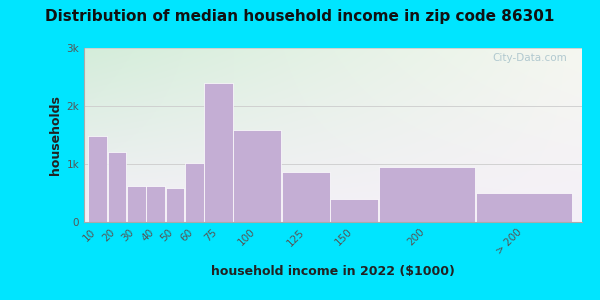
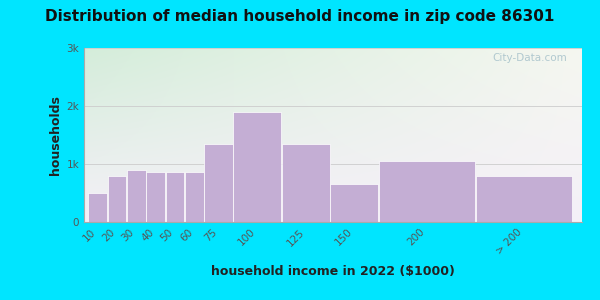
10: 1.48k -> 0.50k
20: 1.20k -> 0.80k
30: 0.62k -> 0.90k
40: 0.62k -> 0.86k
50: 0.58k -> 0.86k
60: 1.02k -> 0.86k
75: 2.40k -> 1.35k
100: 1.58k -> 1.90k
125: 0.86k -> 1.35k
150: 0.40k -> 0.65k
200: 0.94k -> 1.05k
> 200: 0.50k -> 0.80k
